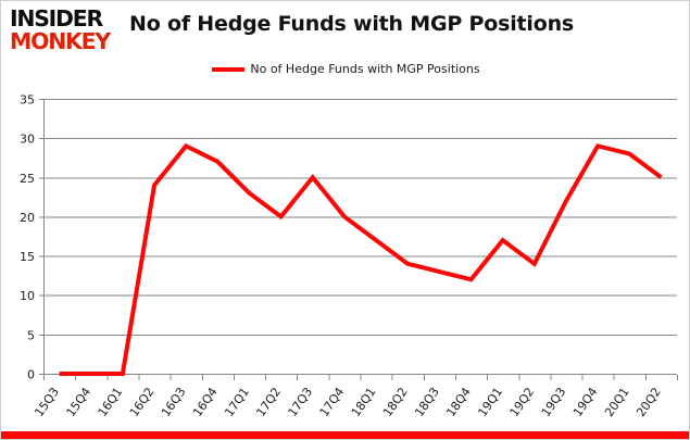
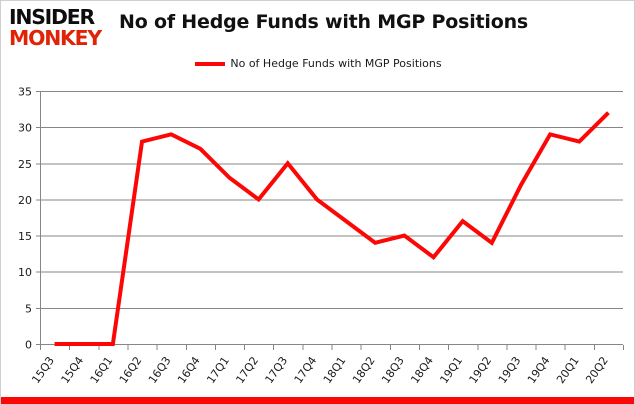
16Q2: 24 -> 28
18Q3: 13 -> 15
20Q2: 25 -> 32
